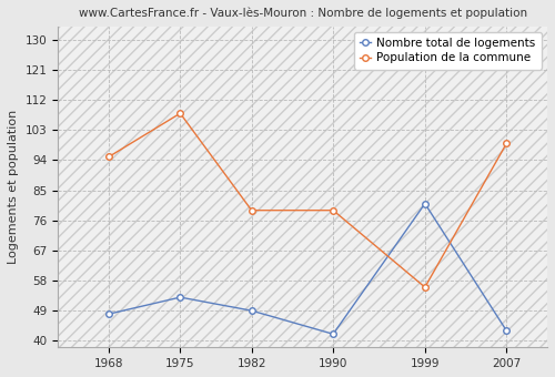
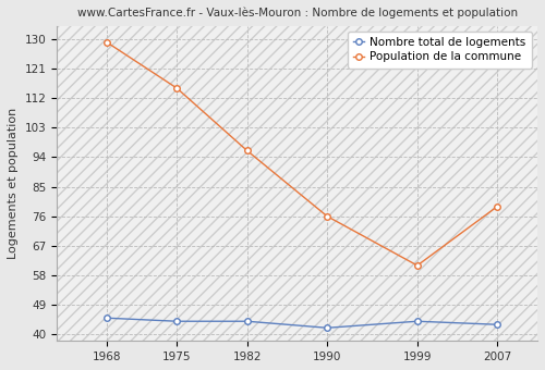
Nombre total de logements/1968: 48 -> 45
Population de la commune/1968: 95 -> 129
Nombre total de logements/1975: 53 -> 44
Population de la commune/1975: 108 -> 115
Nombre total de logements/1982: 49 -> 44
Population de la commune/1982: 79 -> 96
Population de la commune/1990: 79 -> 76
Nombre total de logements/1999: 81 -> 44
Population de la commune/1999: 56 -> 61
Population de la commune/2007: 99 -> 79
